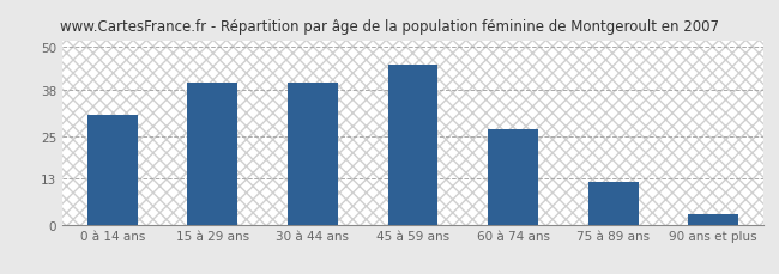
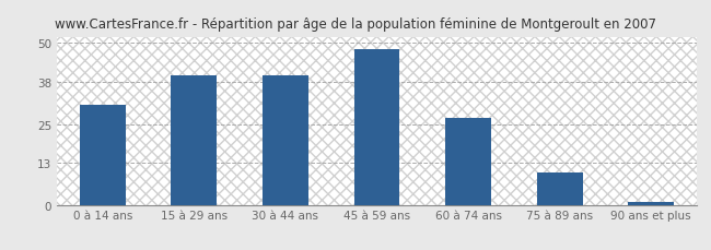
45 à 59 ans: 45 -> 48
75 à 89 ans: 12 -> 10
90 ans et plus: 3 -> 1
